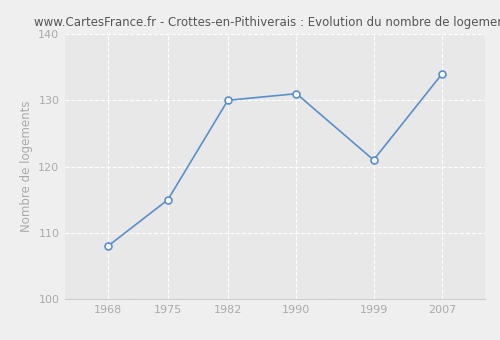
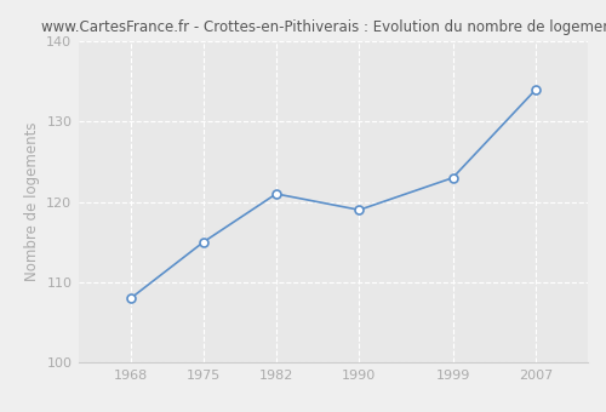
1982: 130 -> 121
1990: 131 -> 119
1999: 121 -> 123
